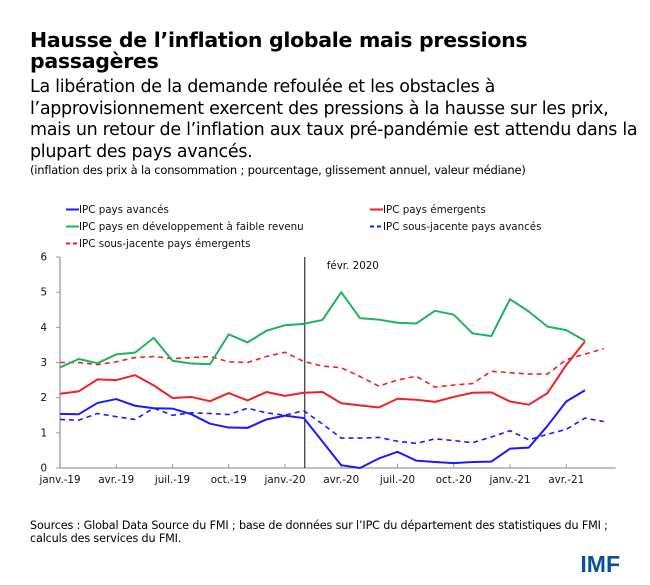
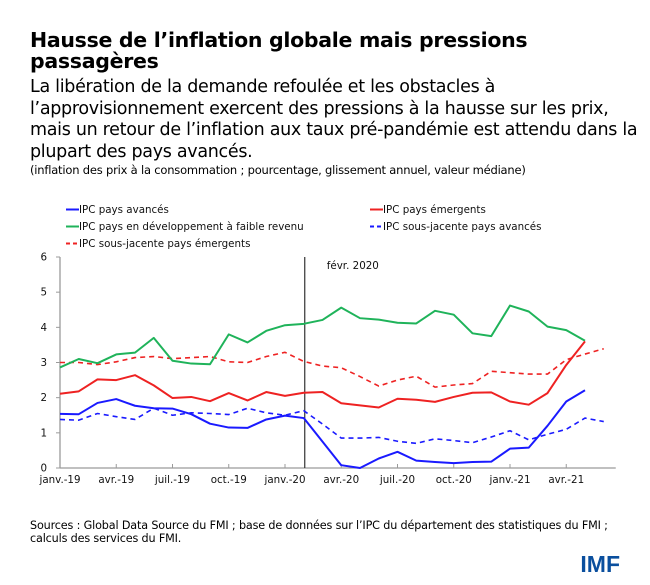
IPC pays en développement à faible revenu/avr.-20: 5.0 -> 4.6
IPC pays en développement à faible revenu/janv.-21: 4.8 -> 4.6
